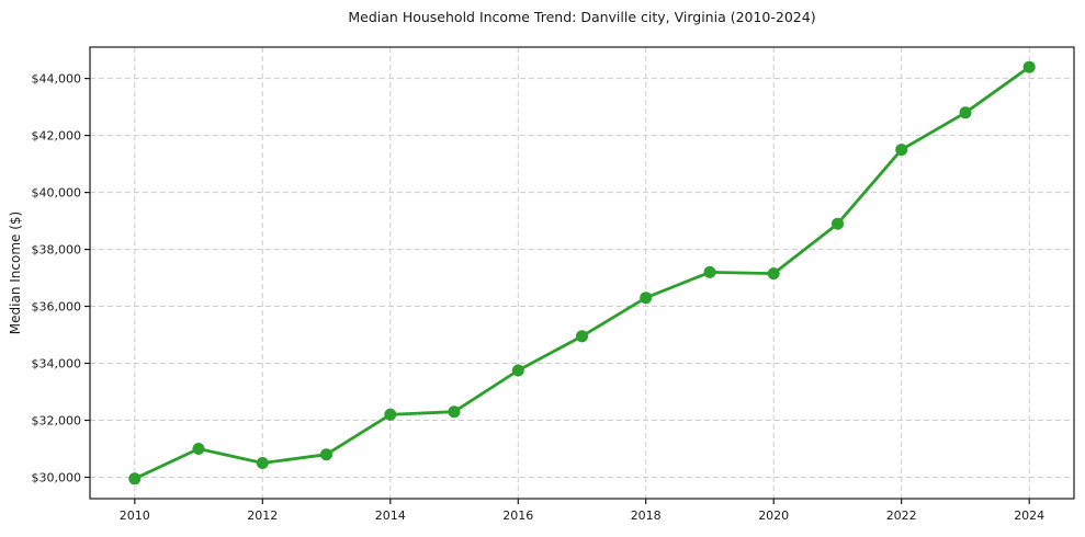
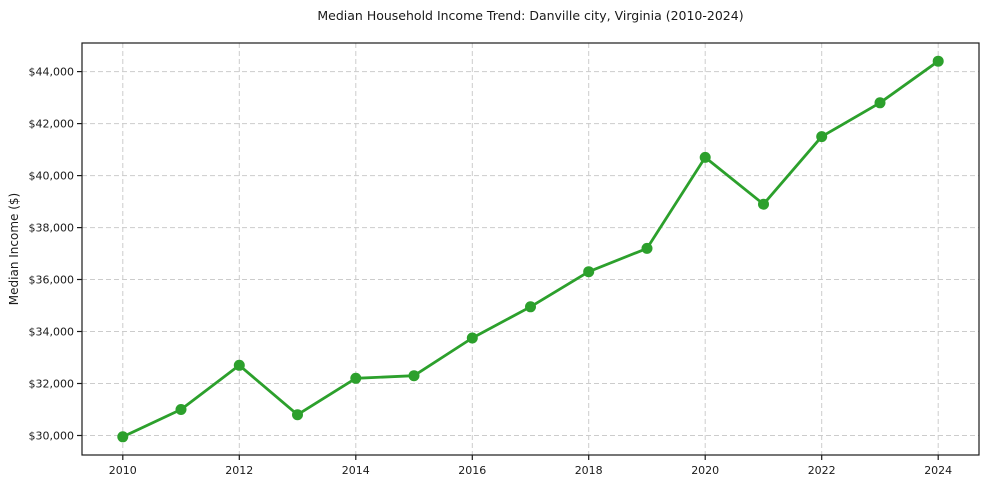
2012: $30500 -> $32700
2020: $37200 -> $40700
